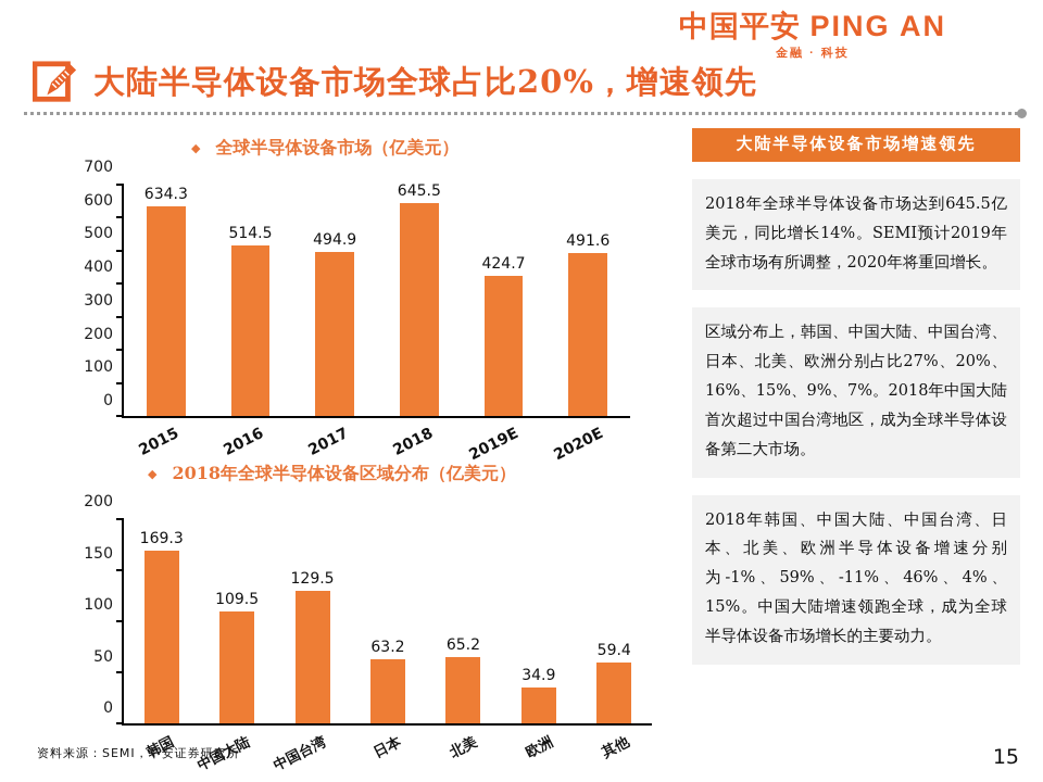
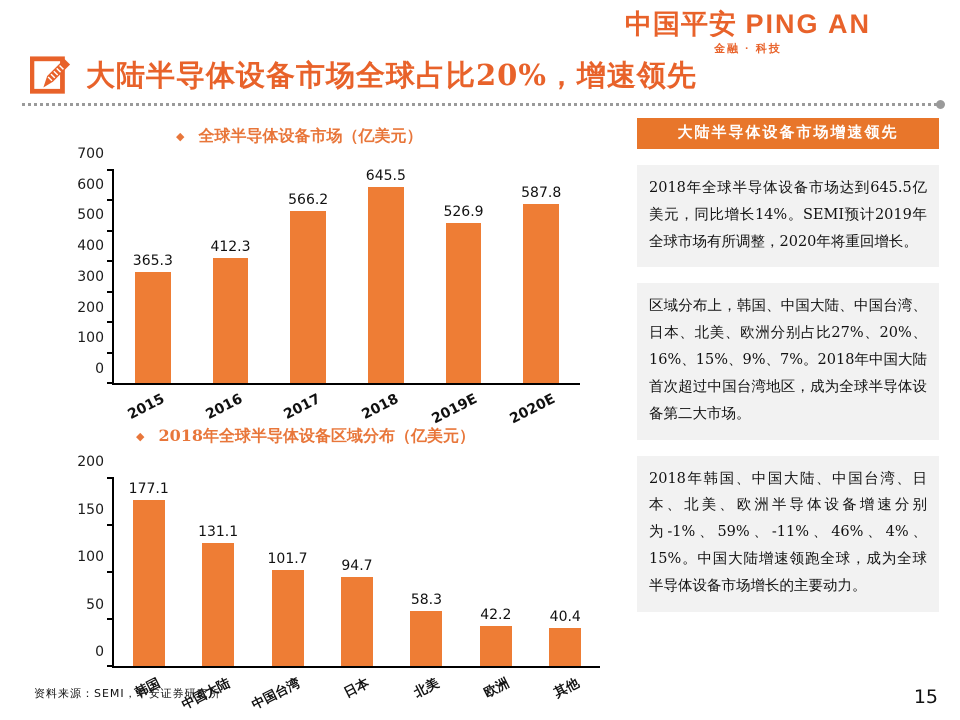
全球半导体设备市场（亿美元）/2015: 634.3 -> 365.3
全球半导体设备市场（亿美元）/2016: 514.5 -> 412.3
全球半导体设备市场（亿美元）/2017: 494.9 -> 566.2
全球半导体设备市场（亿美元）/2019E: 424.7 -> 526.9
全球半导体设备市场（亿美元）/2020E: 491.6 -> 587.8
2018年全球半导体设备区域分布（亿美元）/韩国: 169.3 -> 177.1
2018年全球半导体设备区域分布（亿美元）/中国大陆: 109.5 -> 131.1
2018年全球半导体设备区域分布（亿美元）/中国台湾: 129.5 -> 101.7
2018年全球半导体设备区域分布（亿美元）/日本: 63.2 -> 94.7
2018年全球半导体设备区域分布（亿美元）/北美: 65.2 -> 58.3
2018年全球半导体设备区域分布（亿美元）/欧洲: 34.9 -> 42.2
2018年全球半导体设备区域分布（亿美元）/其他: 59.4 -> 40.4
